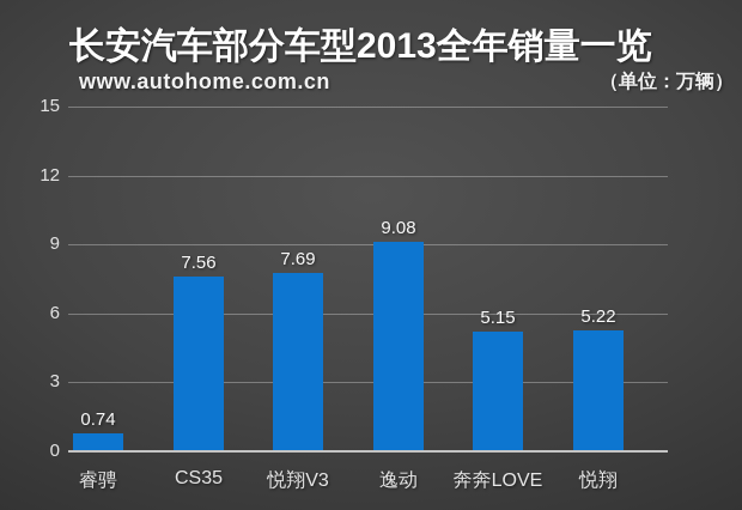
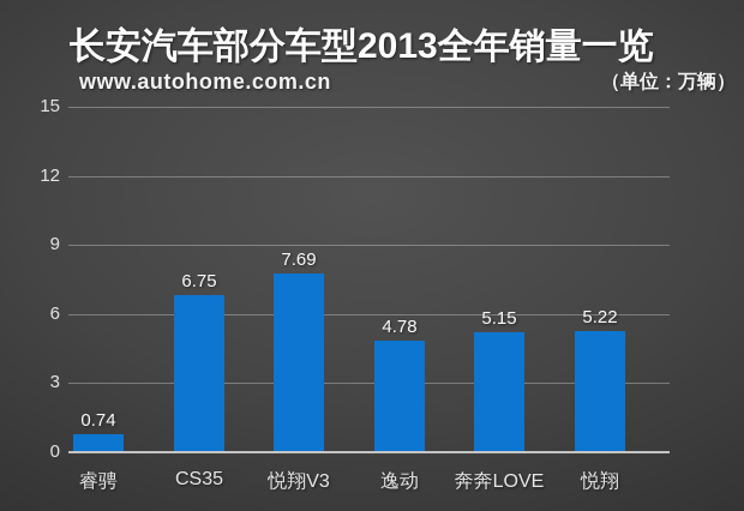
CS35: 7.56 -> 6.75
逸动: 9.08 -> 4.78
